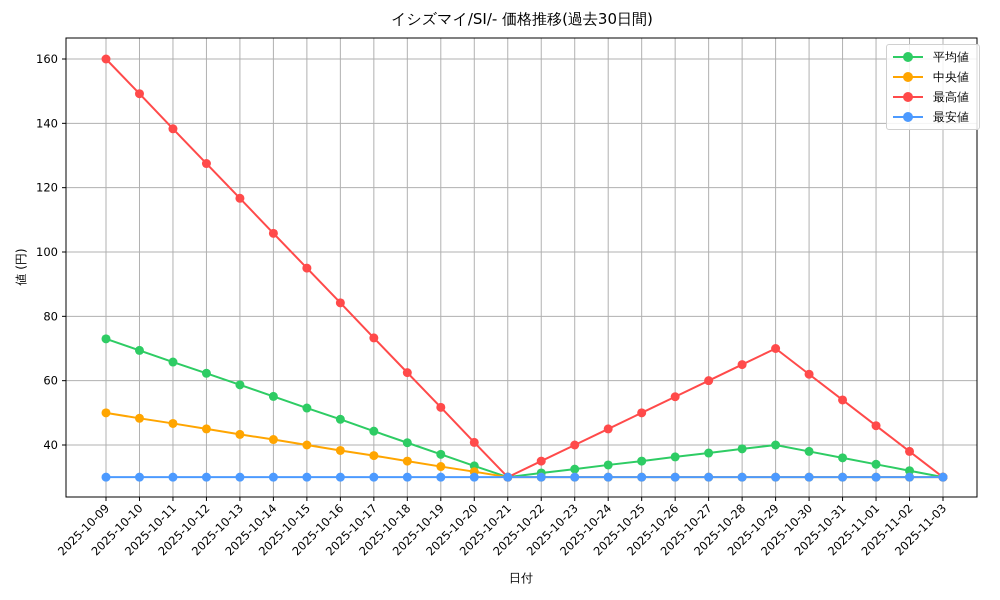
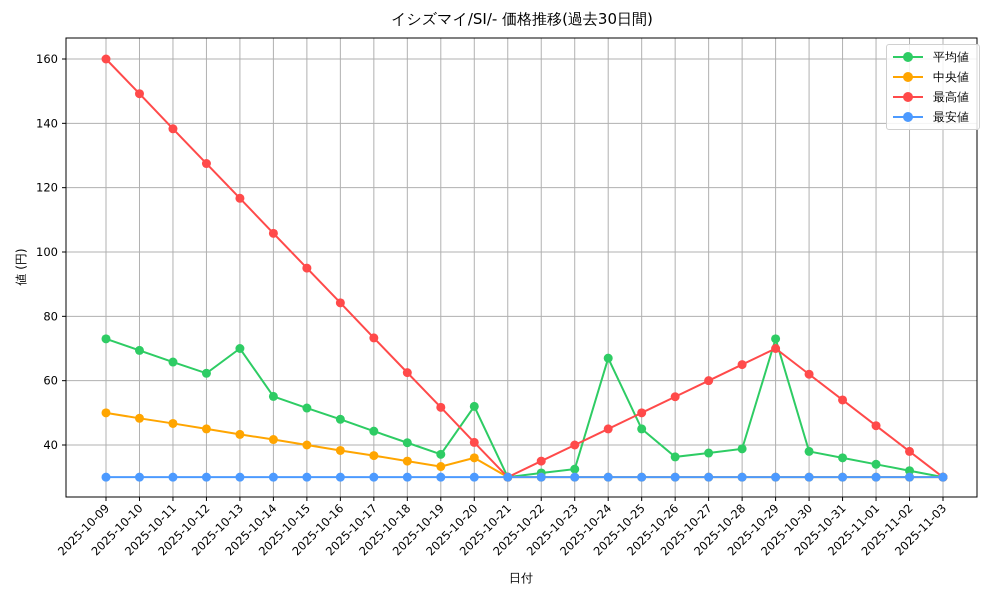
平均値/2025-10-13: 59 -> 70
平均値/2025-10-20: 34 -> 52
中央値/2025-10-20: 32 -> 36
平均値/2025-10-24: 34 -> 67
平均値/2025-10-25: 35 -> 45
平均値/2025-10-29: 40 -> 73
